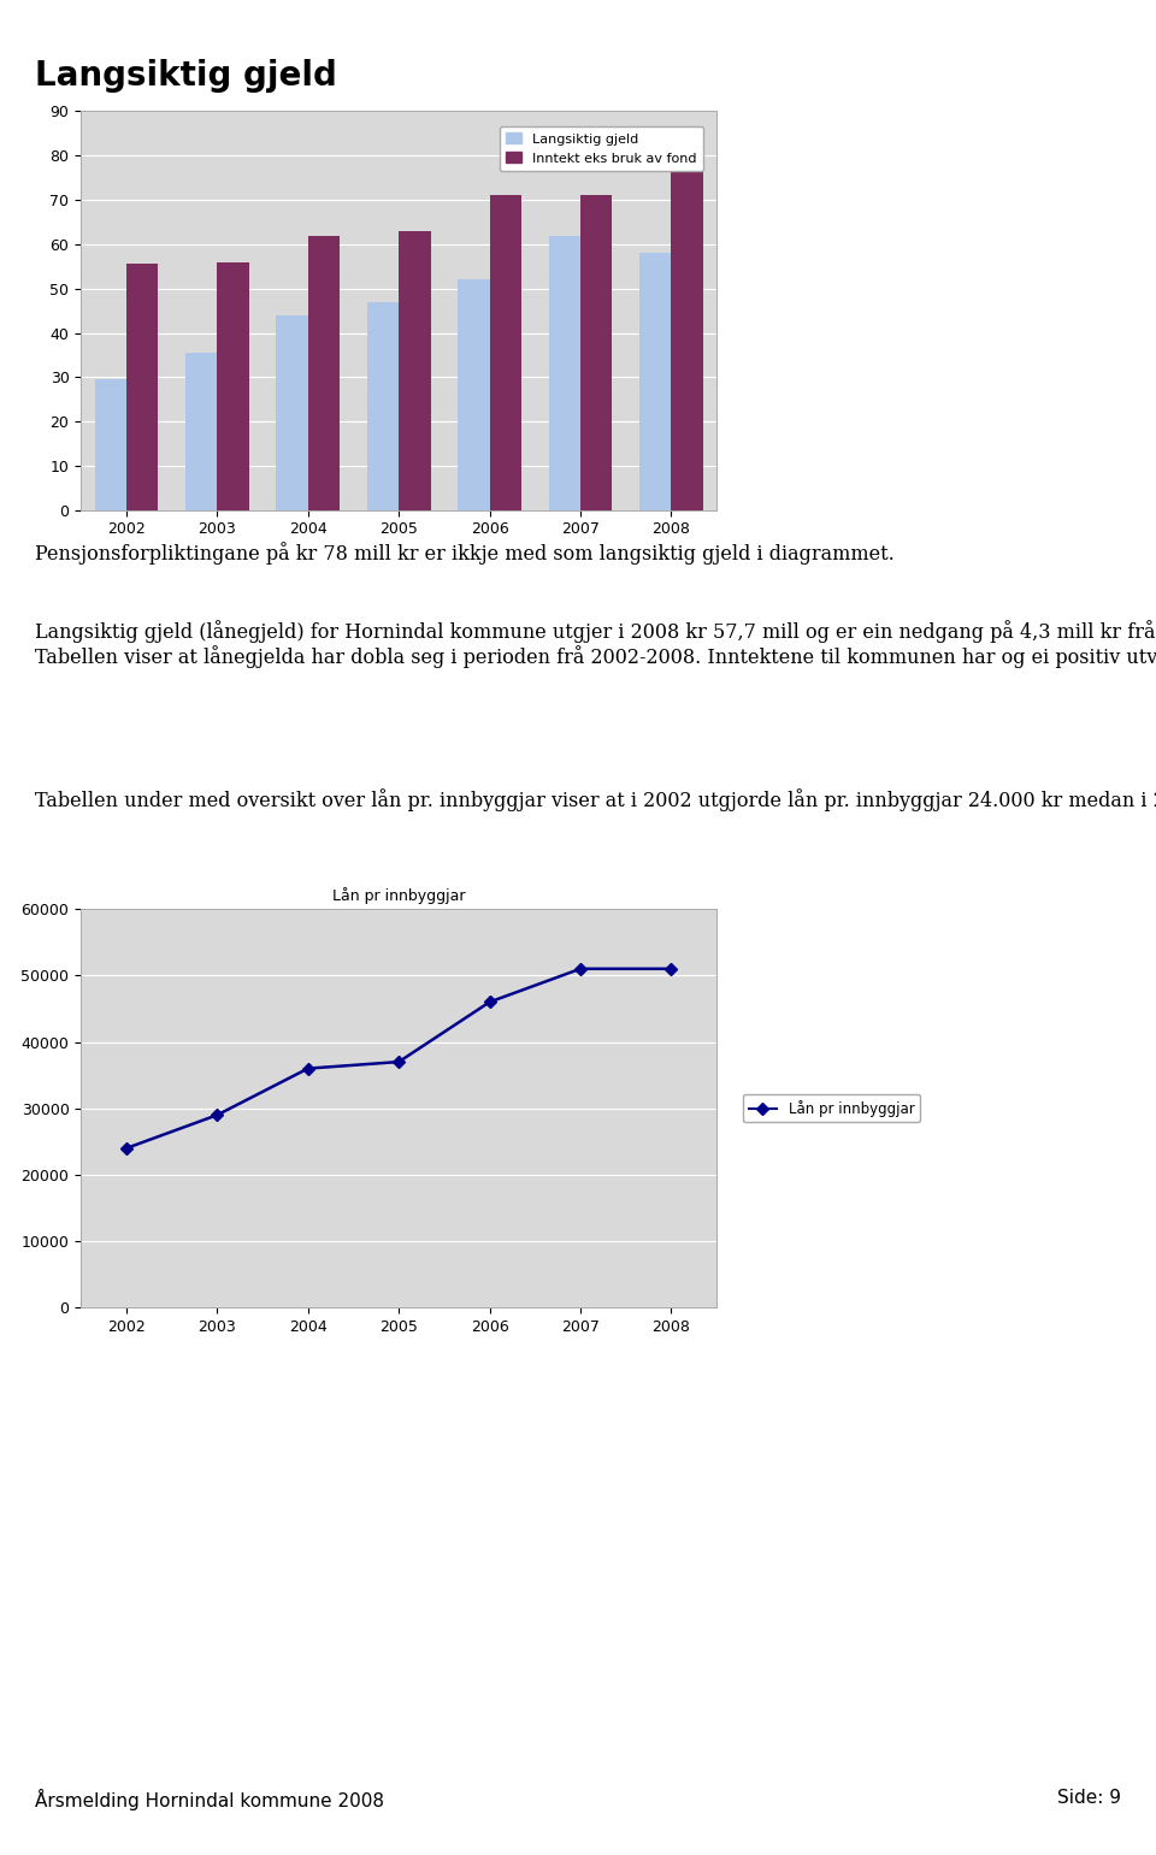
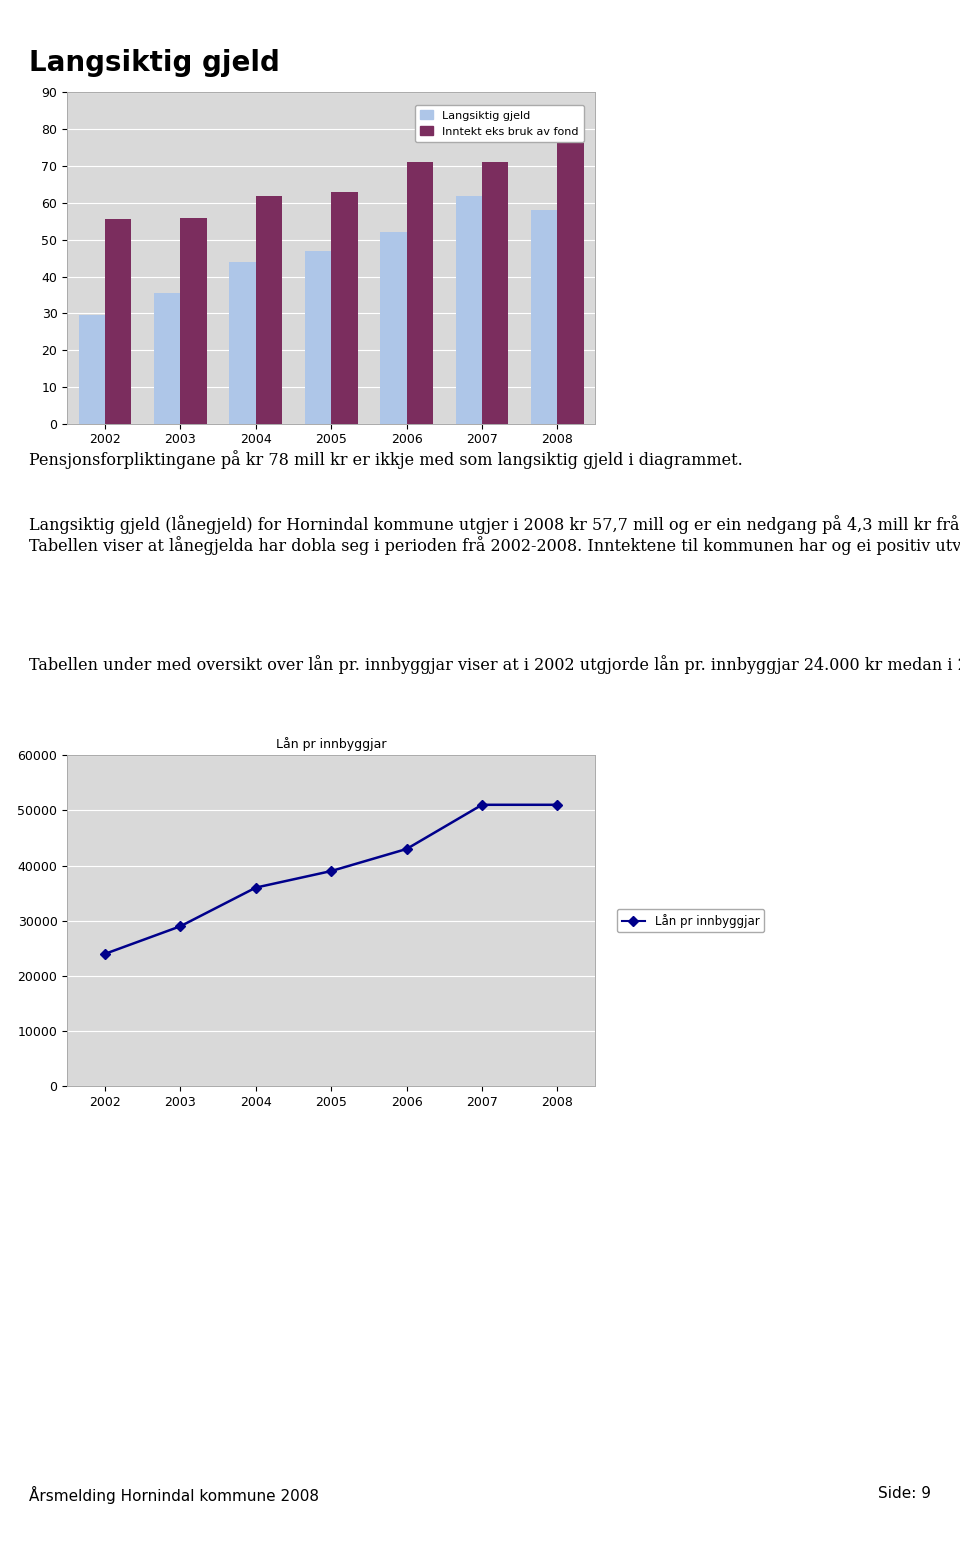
Lån pr innbyggjar/2005: 37000 -> 39000
Lån pr innbyggjar/2006: 46000 -> 43000
